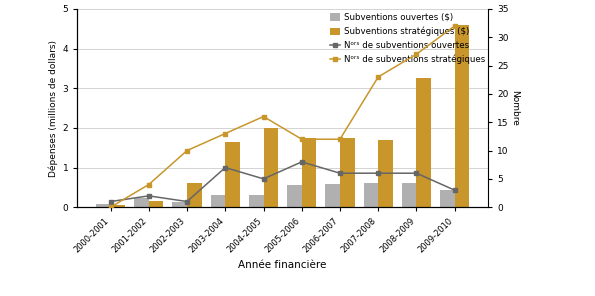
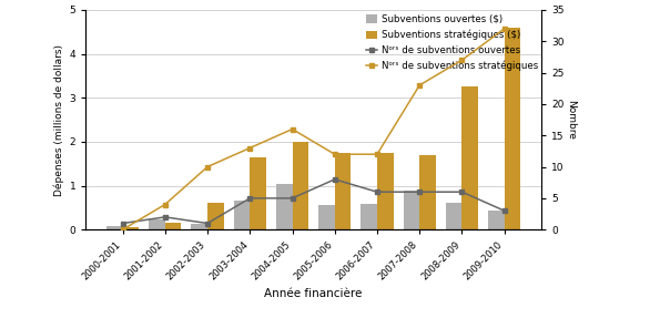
Subventions ouvertes ($)/2003-2004: 0.30 -> 0.65
Nᵒʳˢ de subventions ouvertes/2003-2004: 7 -> 5
Subventions ouvertes ($)/2004-2005: 0.30 -> 1.05
Subventions ouvertes ($)/2007-2008: 0.60 -> 0.90
